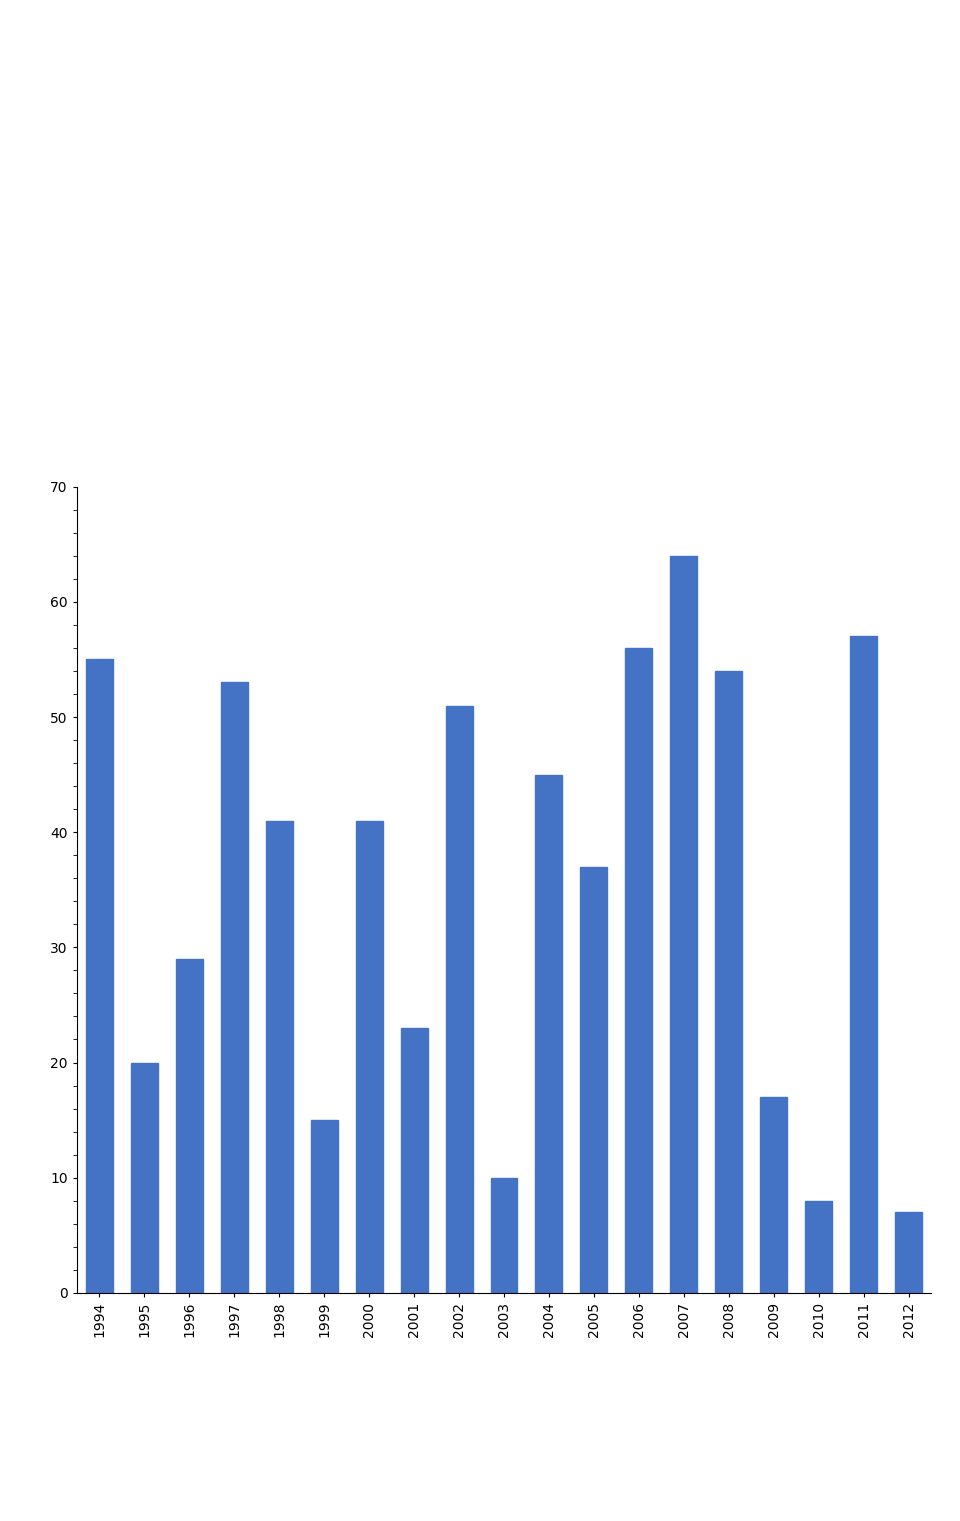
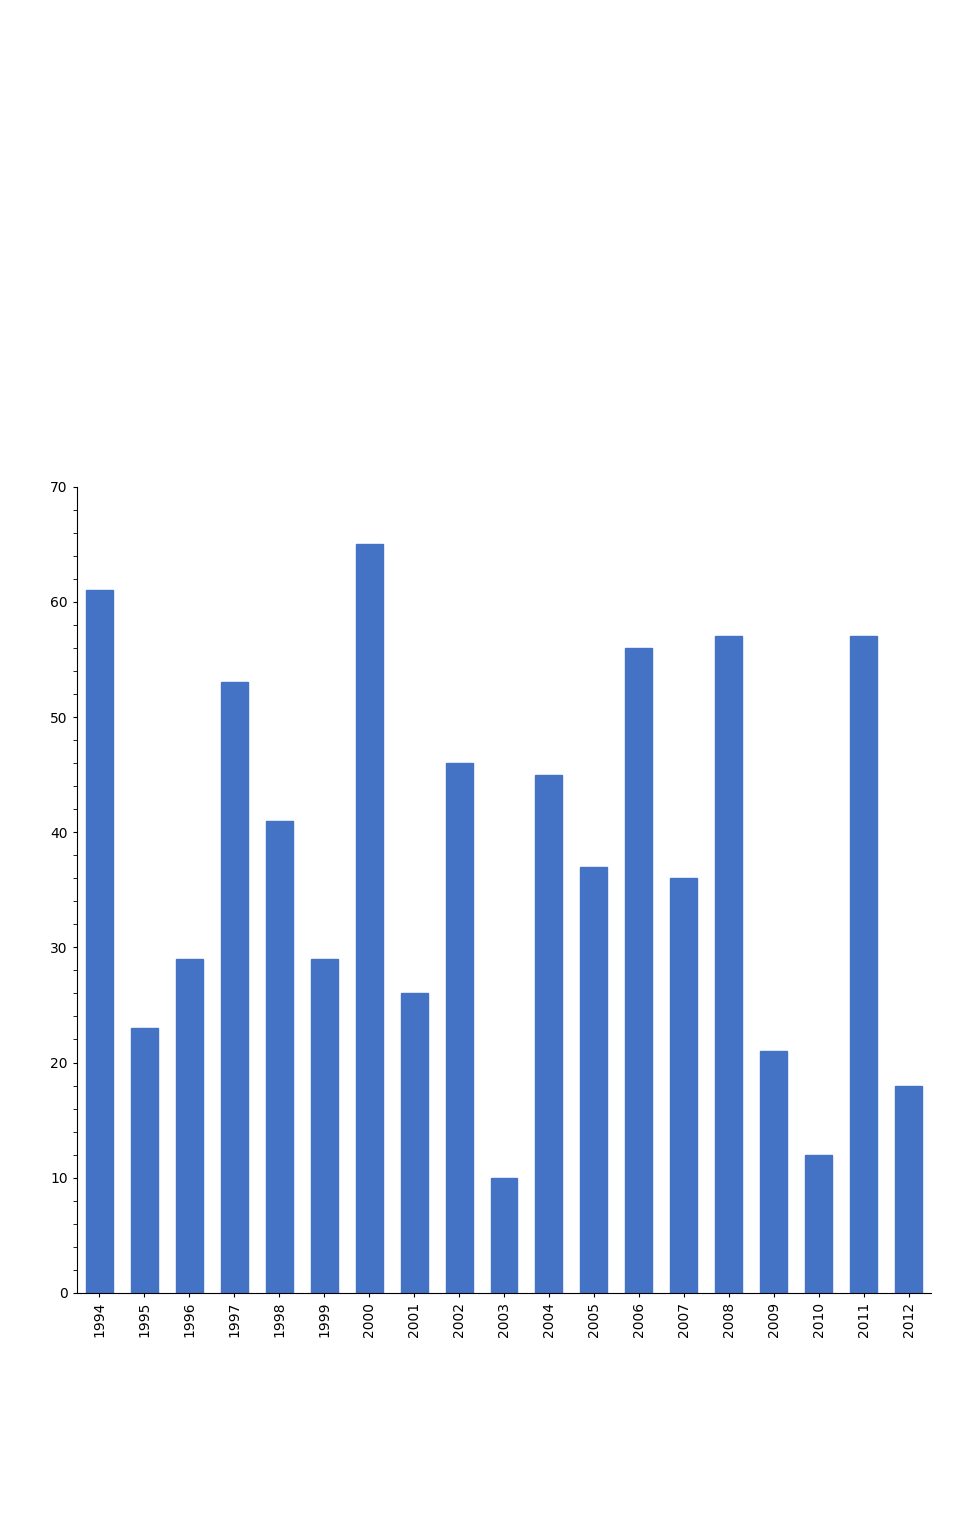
1994: 55 -> 61
1995: 20 -> 23
1999: 15 -> 29
2000: 41 -> 65
2001: 23 -> 26
2002: 51 -> 46
2007: 64 -> 36
2008: 54 -> 57
2009: 17 -> 21
2010: 8 -> 12
2012: 7 -> 18
